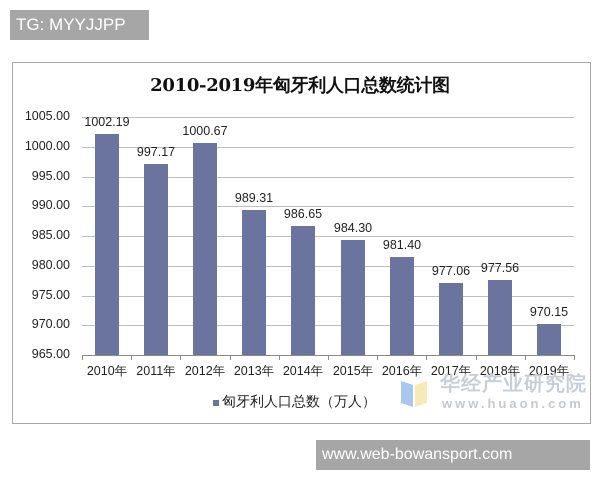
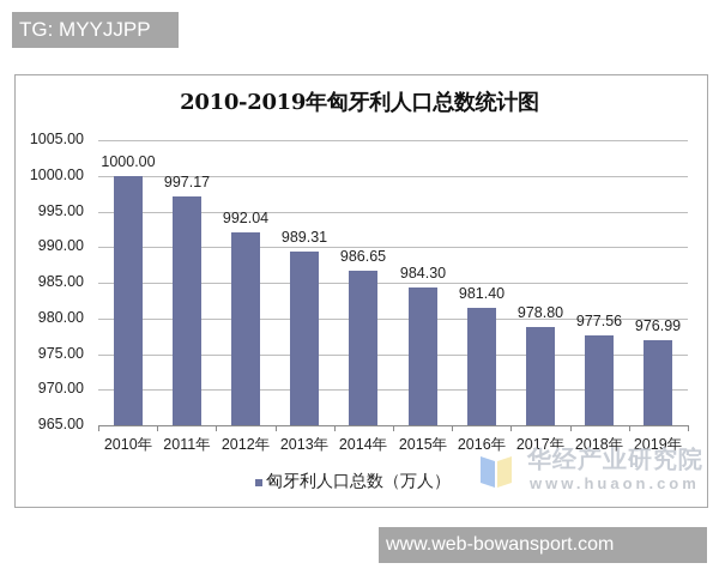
2010年: 1002.19 -> 1000.00
2012年: 1000.67 -> 992.04
2017年: 977.06 -> 978.80
2019年: 970.15 -> 976.99
